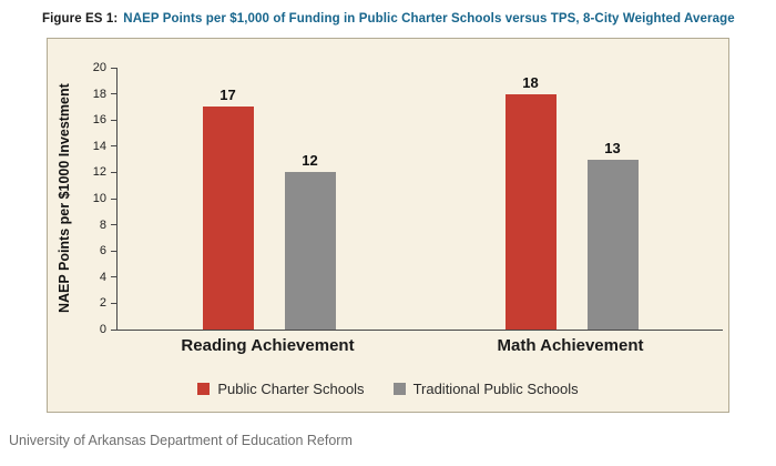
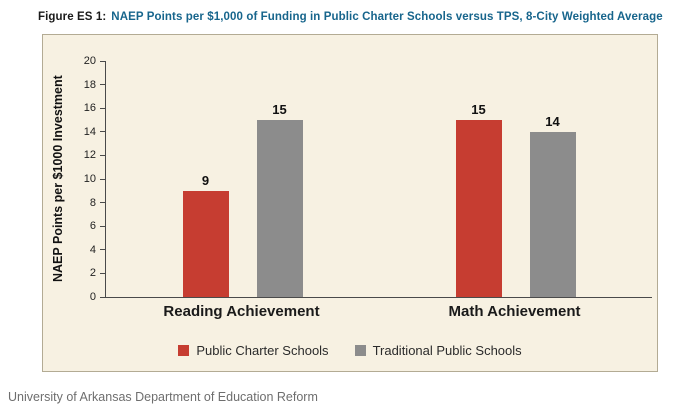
Public Charter Schools/Reading Achievement: 17 -> 9
Traditional Public Schools/Reading Achievement: 12 -> 15
Public Charter Schools/Math Achievement: 18 -> 15
Traditional Public Schools/Math Achievement: 13 -> 14
